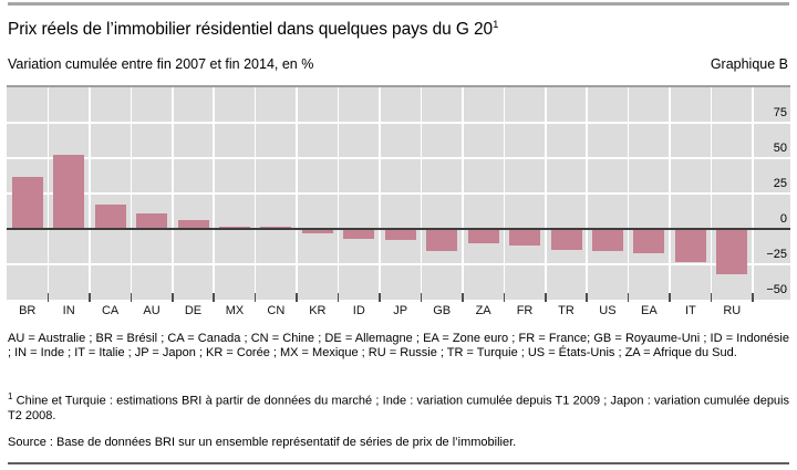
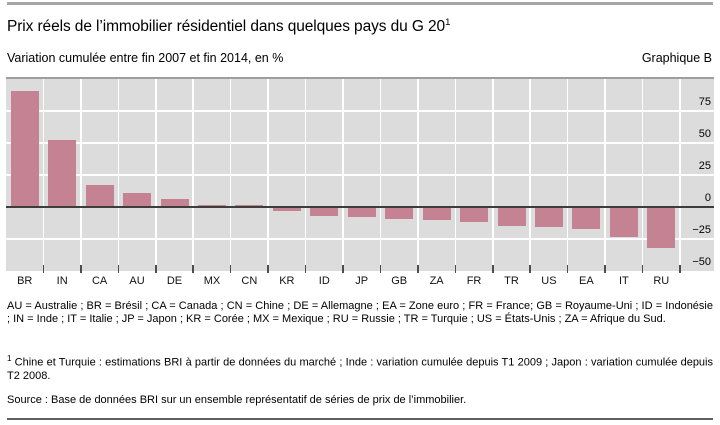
BR: 37 -> 91
GB: -16 -> -9
